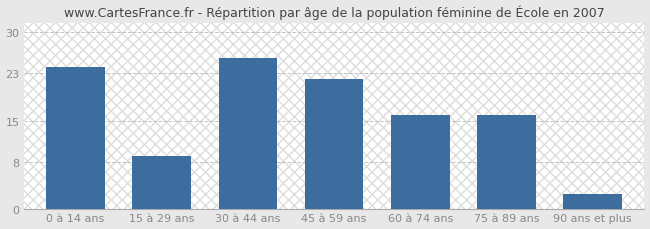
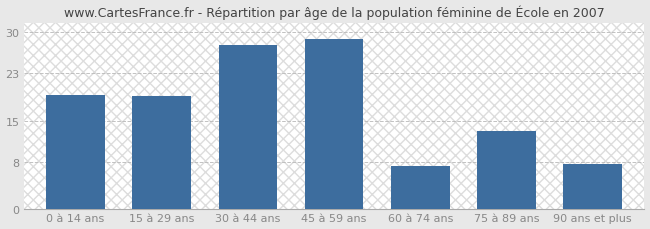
0 à 14 ans: 24.0 -> 19.4
15 à 29 ans: 9.0 -> 19.2
30 à 44 ans: 25.5 -> 27.8
45 à 59 ans: 22.0 -> 28.8
60 à 74 ans: 16.0 -> 7.4
75 à 89 ans: 16.0 -> 13.2
90 ans et plus: 2.5 -> 7.6
